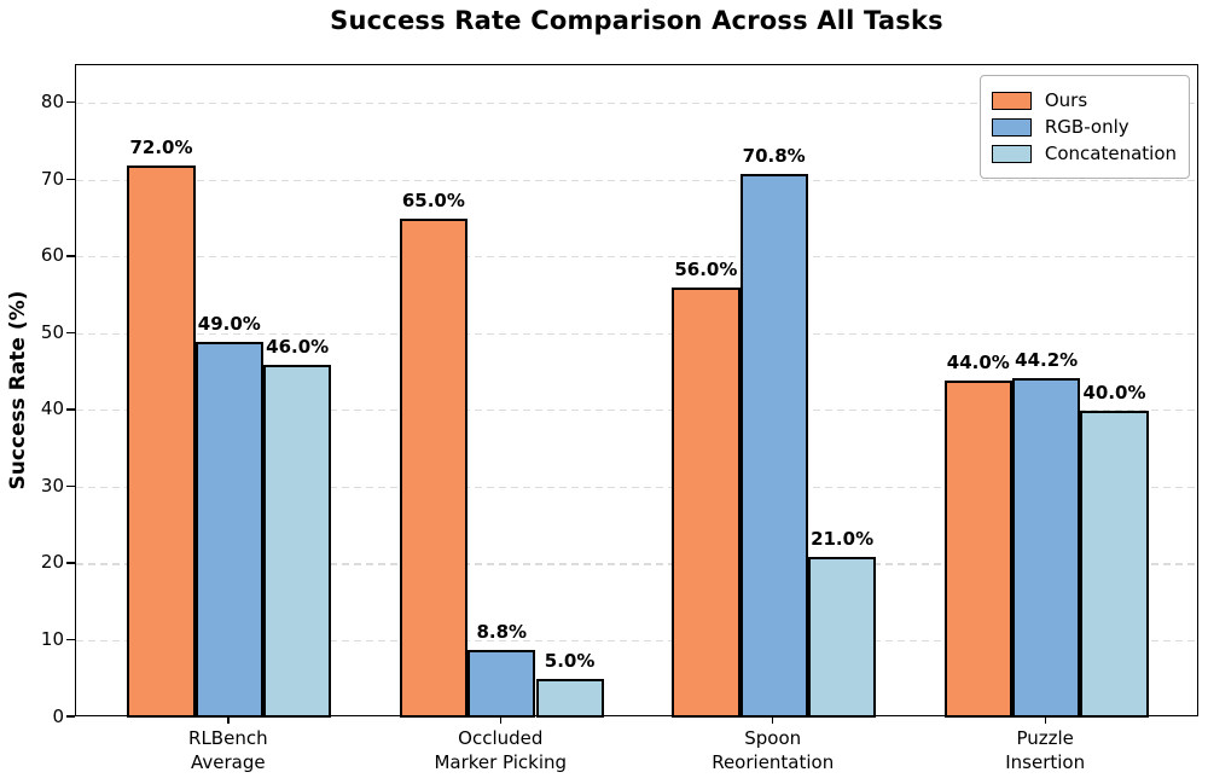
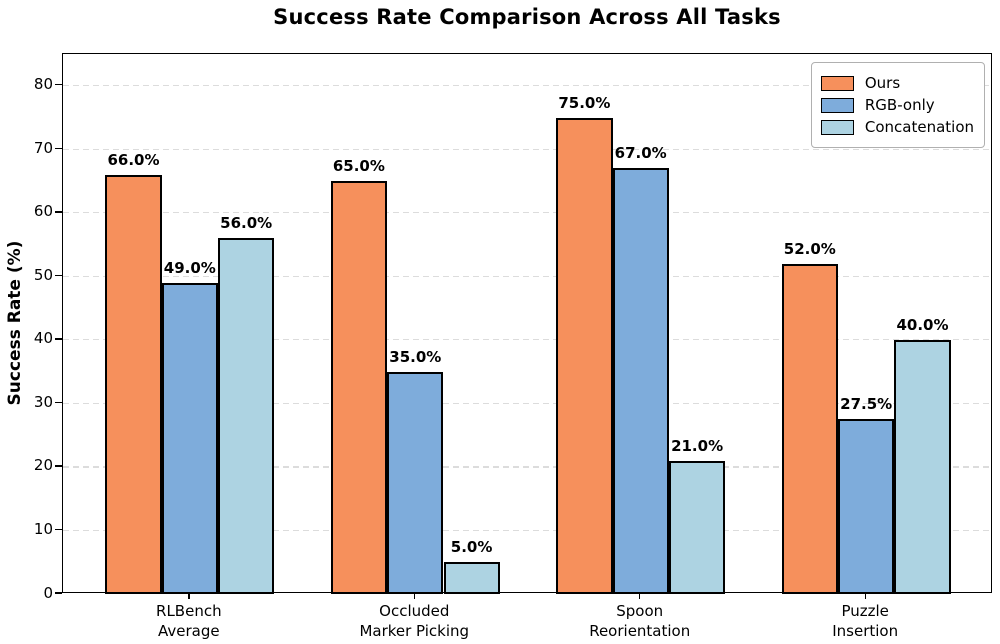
Ours/RLBench Average: 72.0% -> 66.0%
Concatenation/RLBench Average: 46.0% -> 56.0%
RGB-only/Occluded Marker Picking: 8.8% -> 35.0%
Ours/Spoon Reorientation: 56.0% -> 75.0%
RGB-only/Spoon Reorientation: 70.8% -> 67.0%
Ours/Puzzle Insertion: 44.0% -> 52.0%
RGB-only/Puzzle Insertion: 44.2% -> 27.5%
